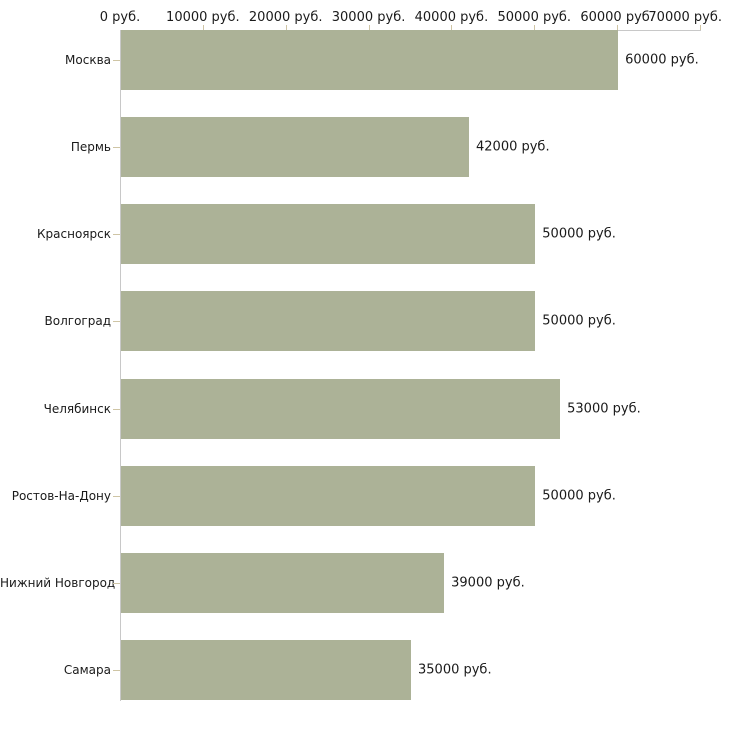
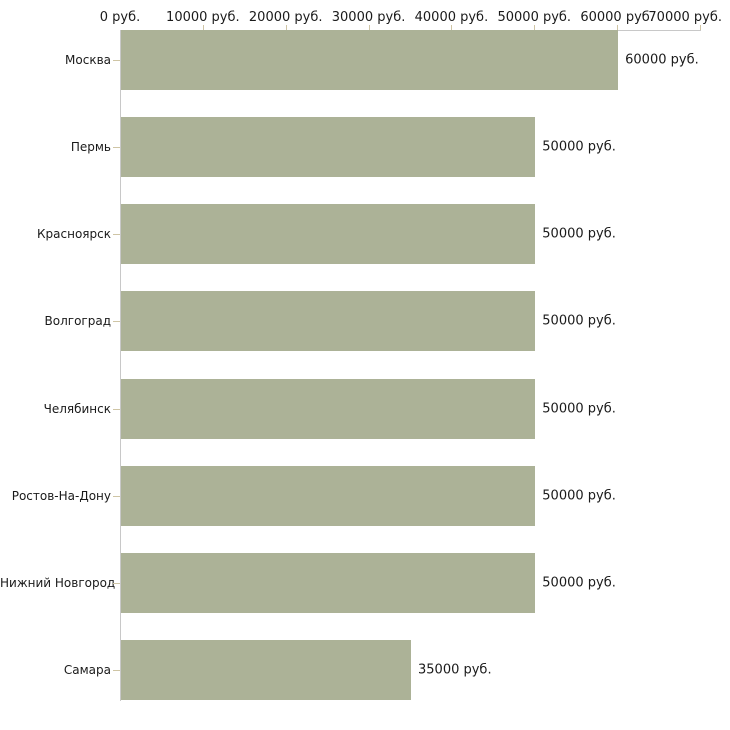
Пермь: 42000 -> 50000
Челябинск: 53000 -> 50000
Нижний Новгород: 39000 -> 50000
